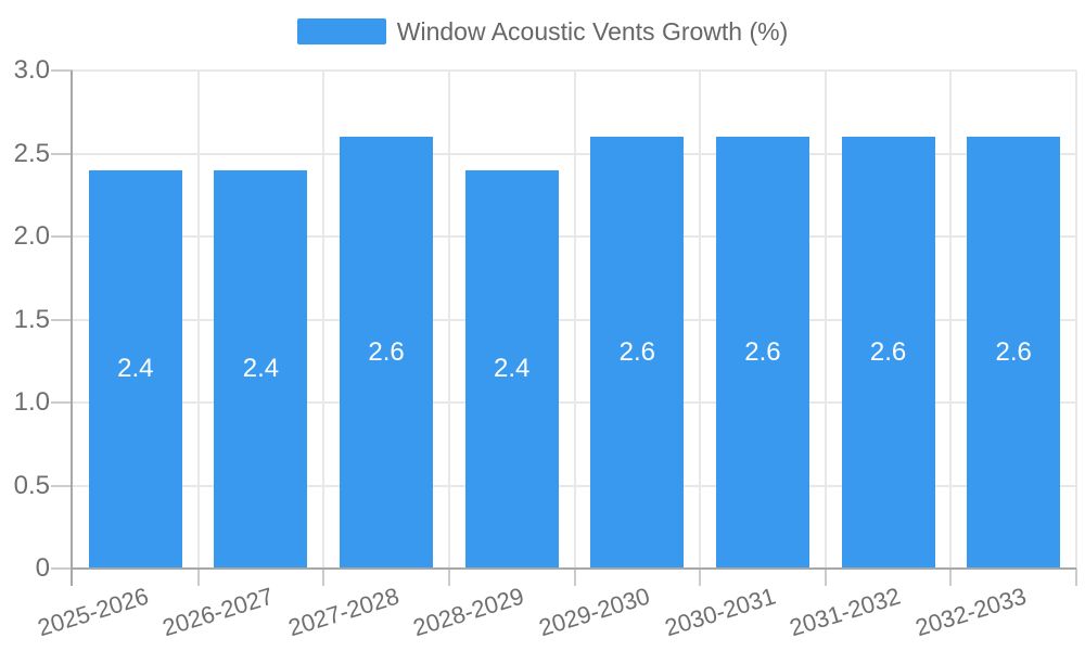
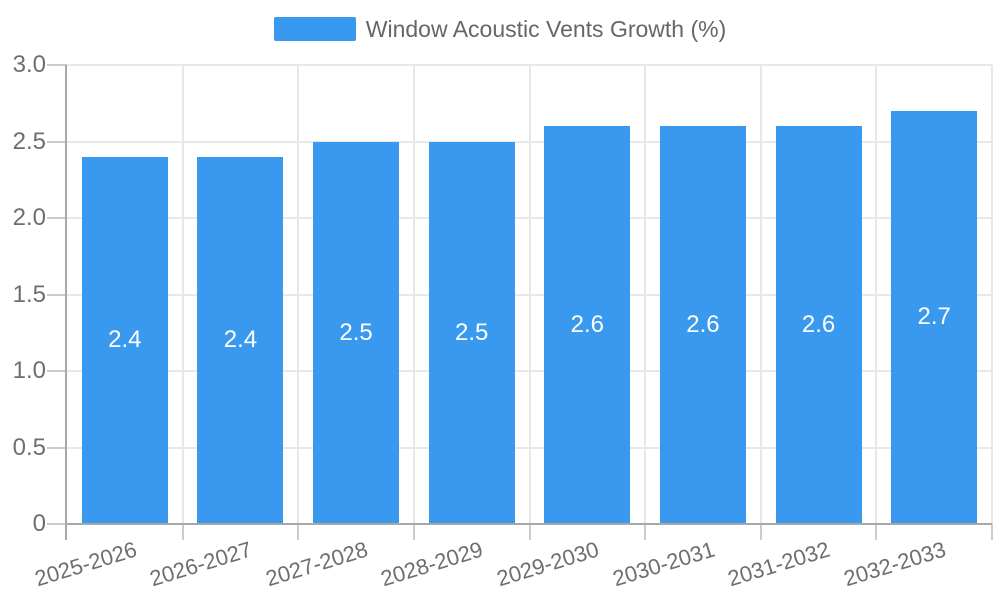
2027-2028: 2.6 -> 2.5
2028-2029: 2.4 -> 2.5
2032-2033: 2.6 -> 2.7
